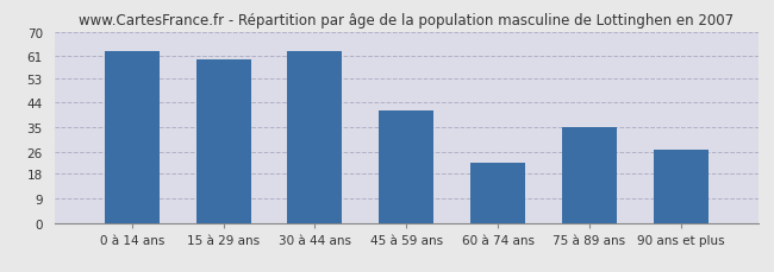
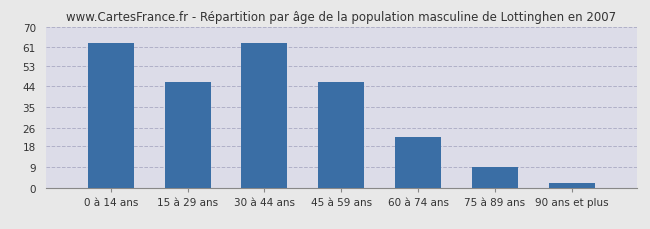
15 à 29 ans: 60 -> 46
45 à 59 ans: 41 -> 46
75 à 89 ans: 35 -> 9
90 ans et plus: 27 -> 2
